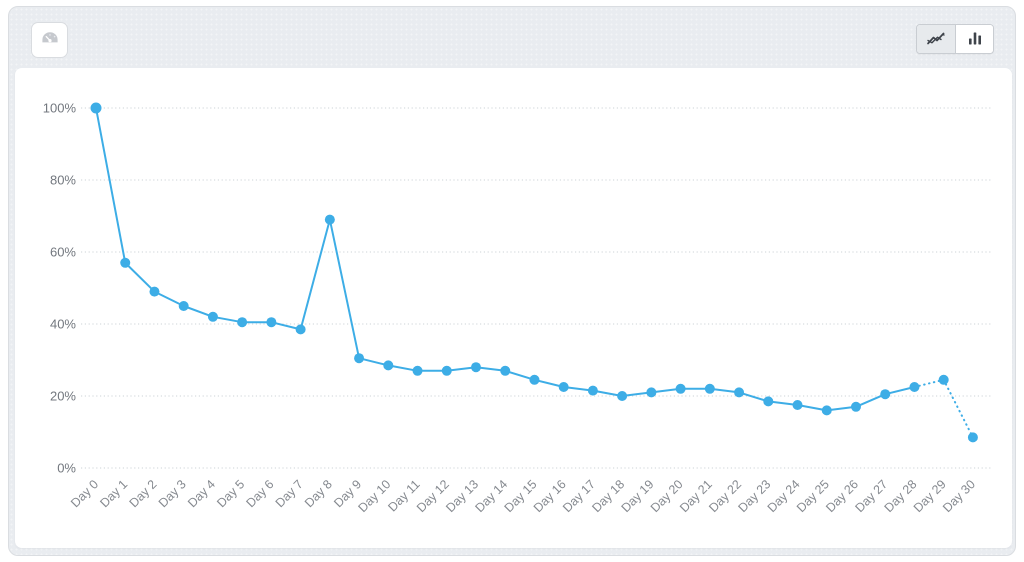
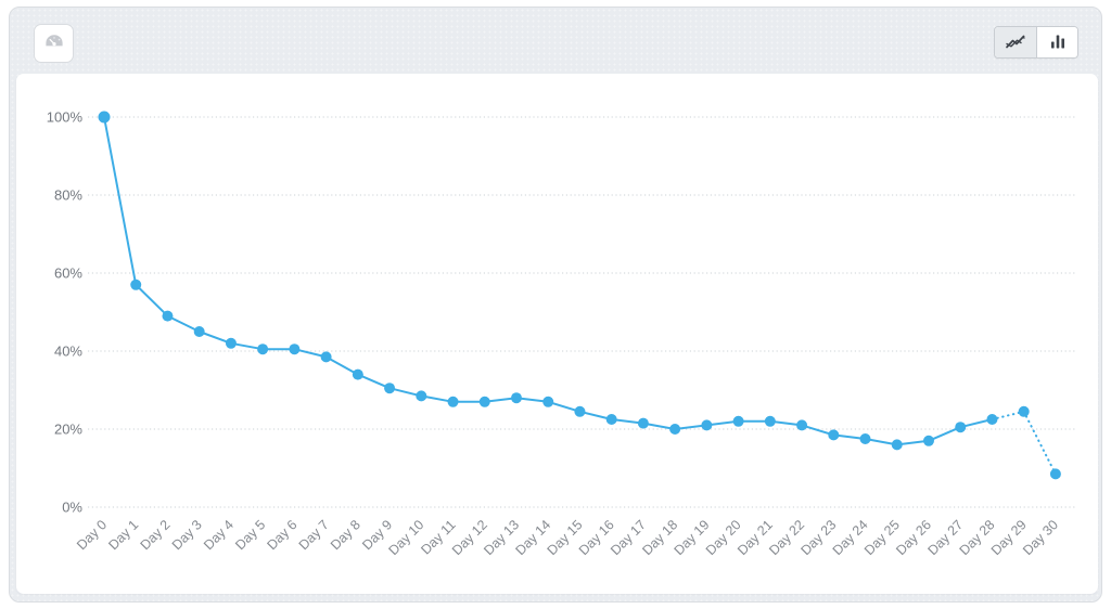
Day 8: 69% -> 34%
